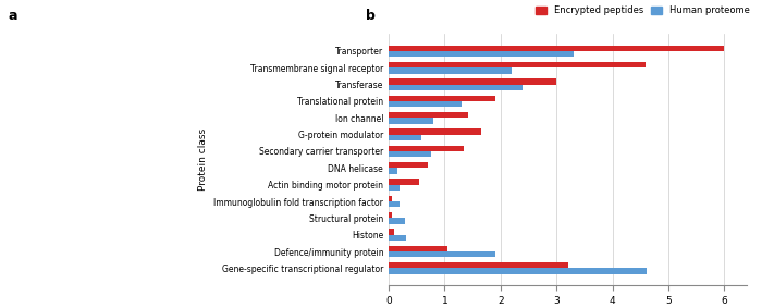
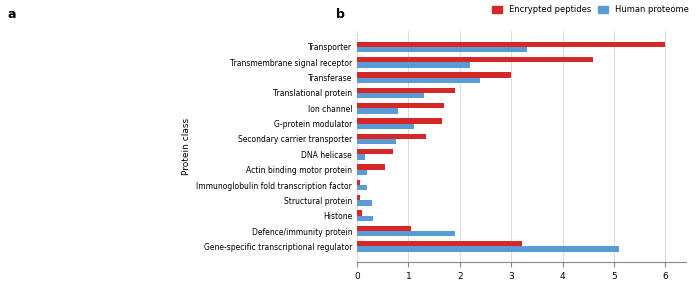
Encrypted peptides/Ion channel: 1.42 -> 1.70
Human proteome/G-protein modulator: 0.58 -> 1.10
Human proteome/Gene-specific transcriptional regulator: 4.62 -> 5.10
